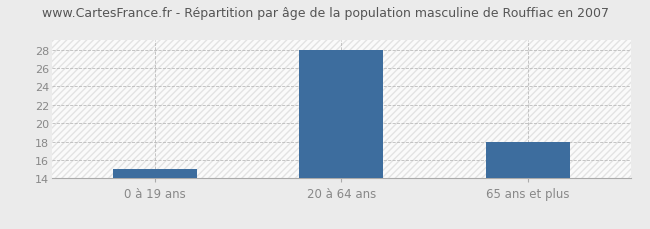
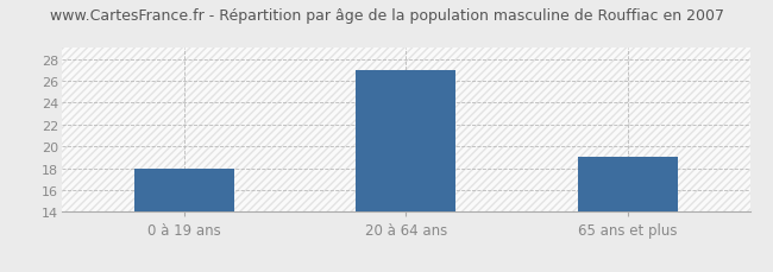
0 à 19 ans: 15 -> 18
20 à 64 ans: 28 -> 27
65 ans et plus: 18 -> 19
